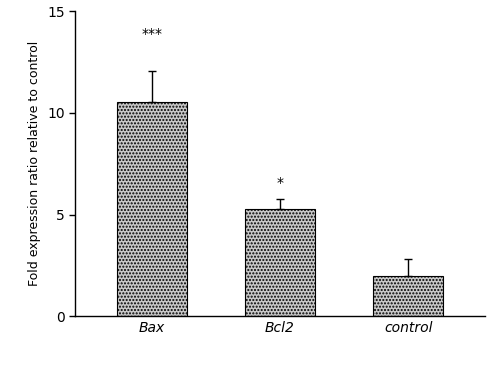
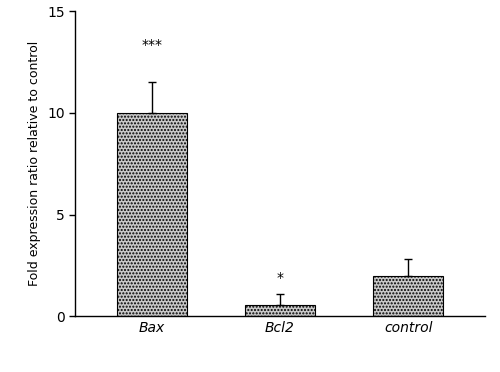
Bax: 10.55 -> 10.00
Bcl2: 5.25 -> 0.57
